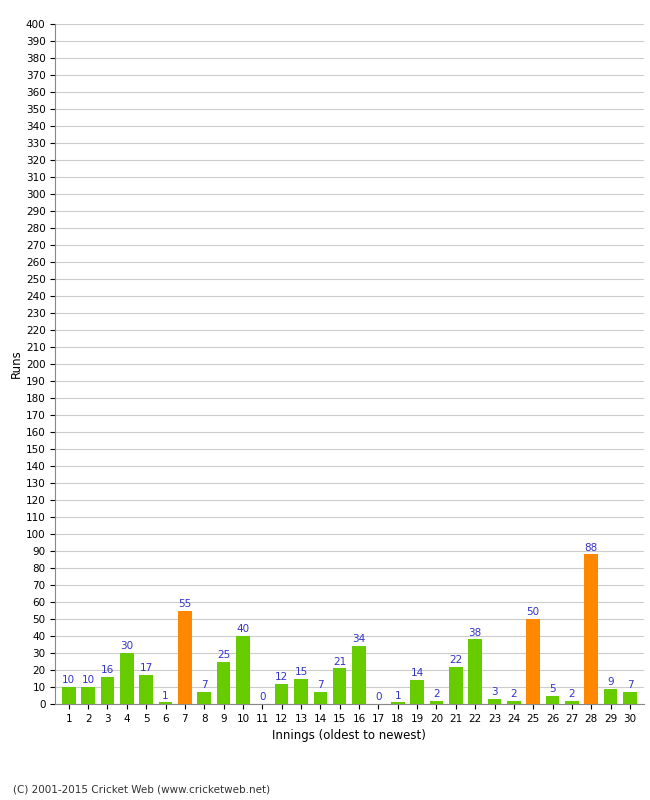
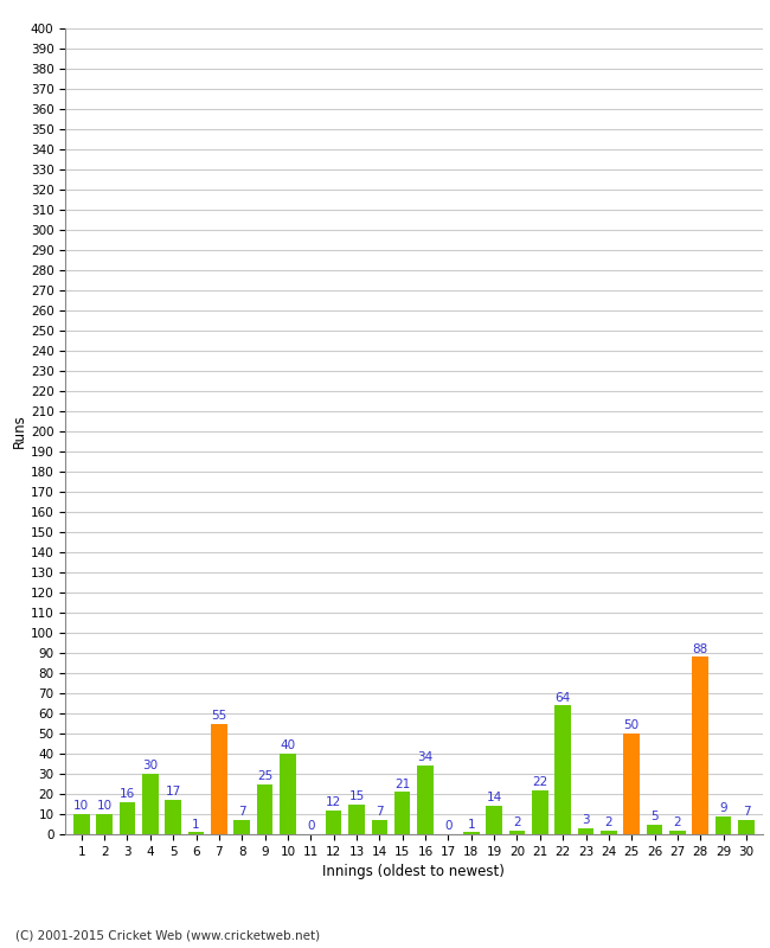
22: 38 -> 64
